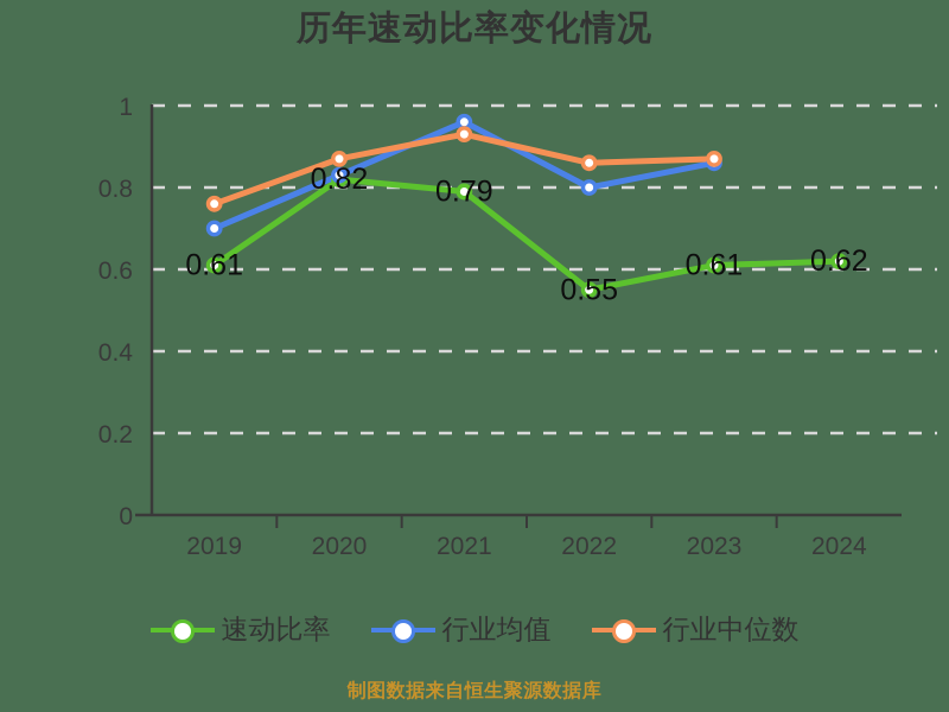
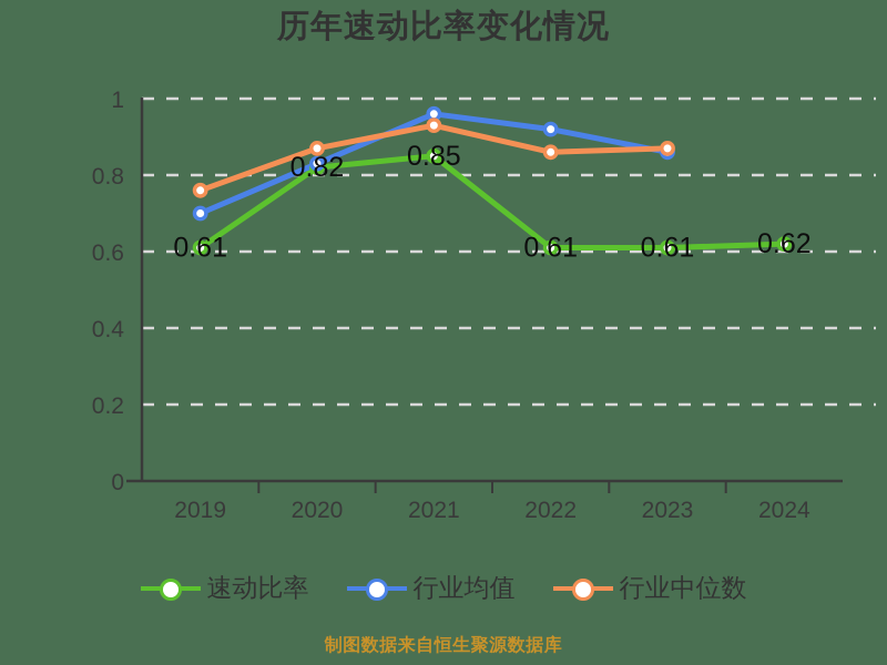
速动比率/2021: 0.79 -> 0.85
速动比率/2022: 0.55 -> 0.61
行业均值/2022: 0.80 -> 0.92
